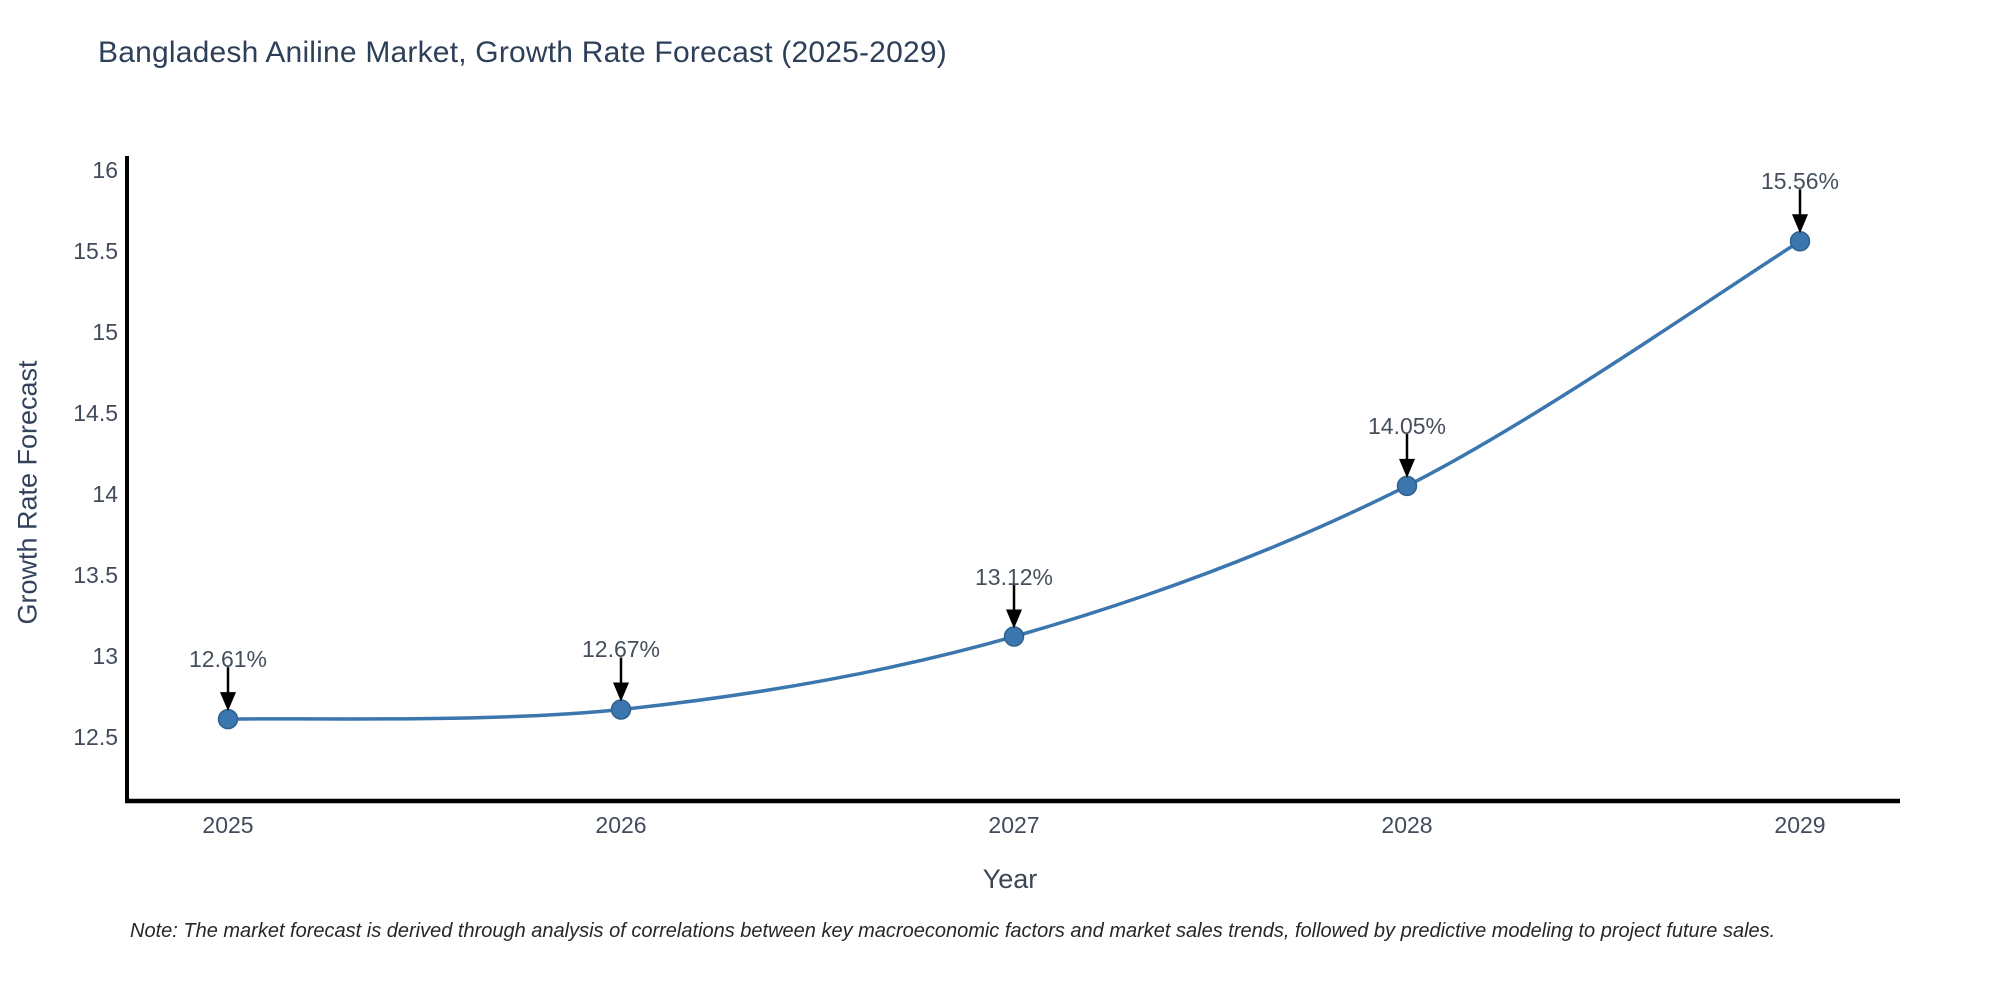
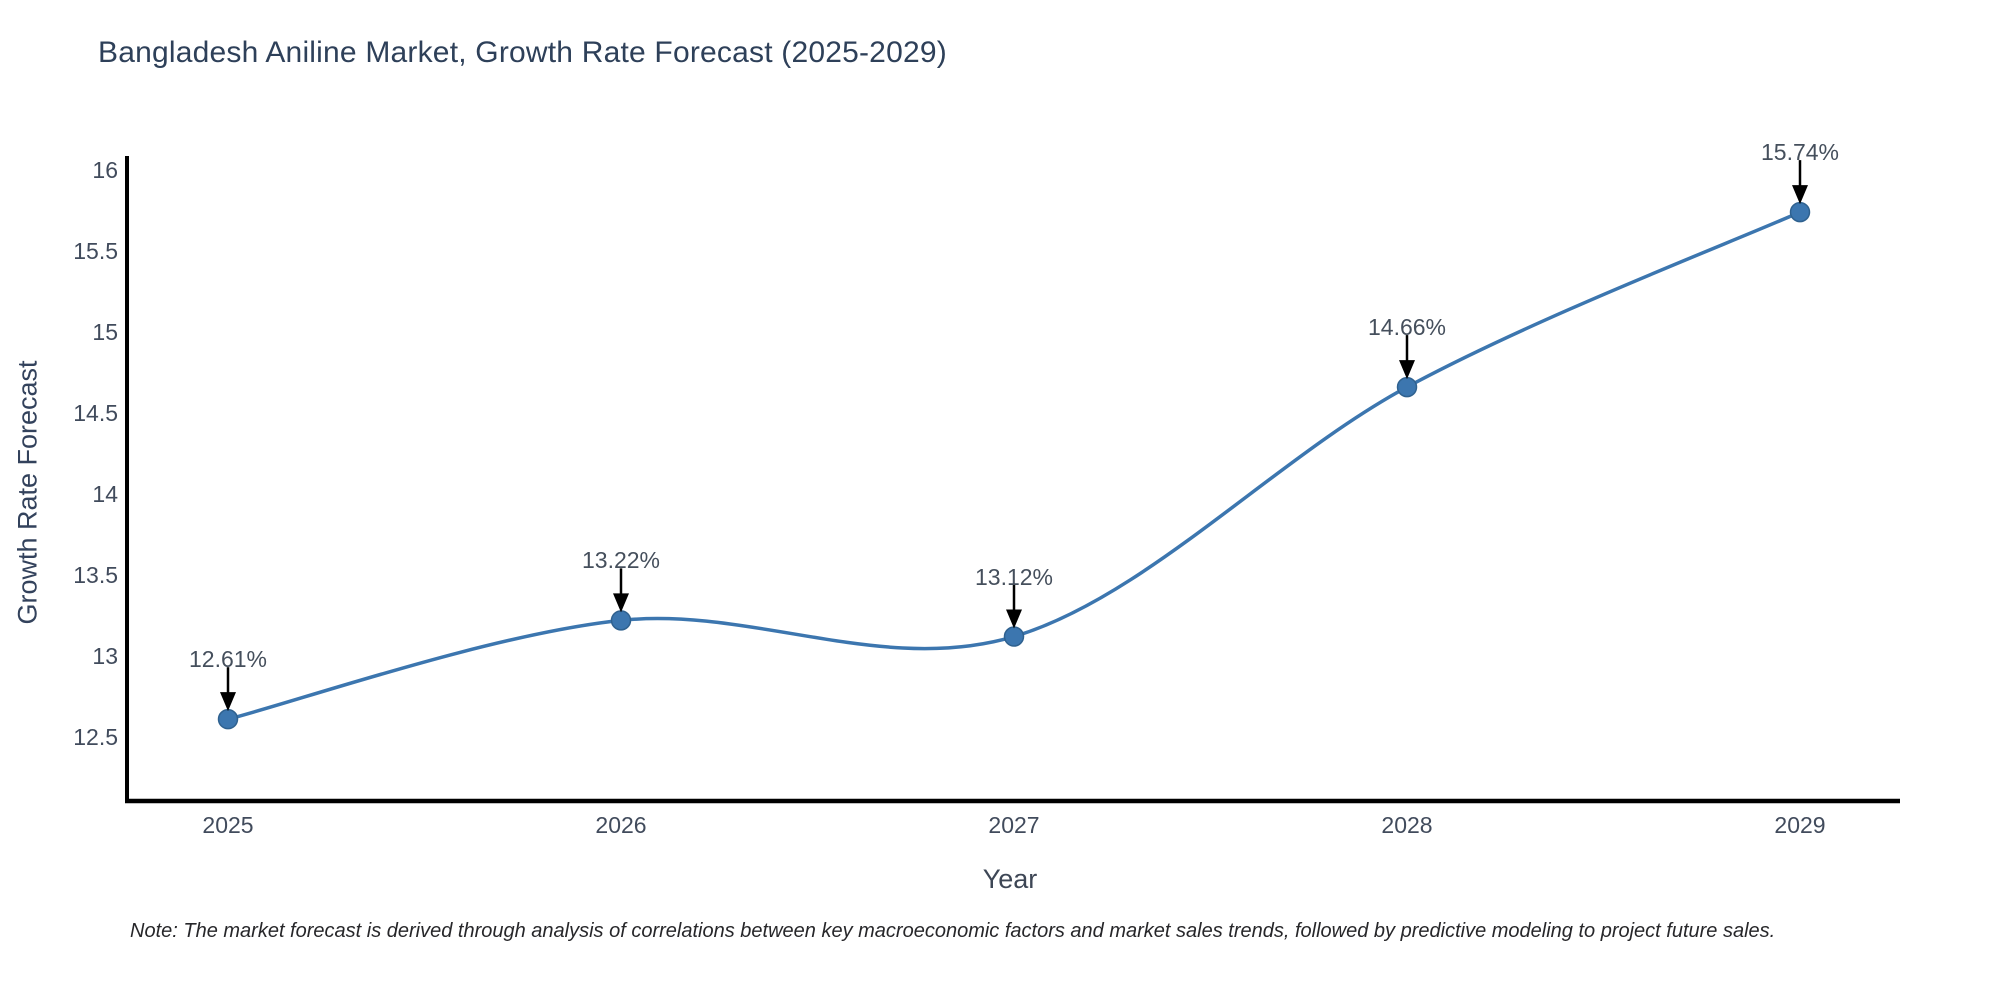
2026: 12.67% -> 13.22%
2028: 14.05% -> 14.66%
2029: 15.56% -> 15.74%
